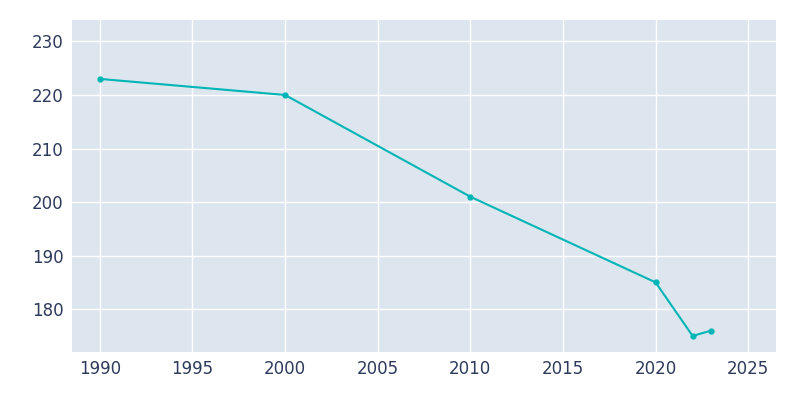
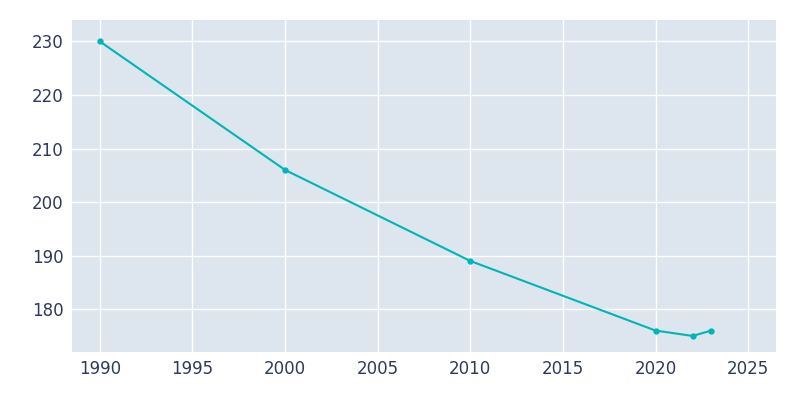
1990: 223 -> 230
2000: 220 -> 206
2010: 201 -> 189
2020: 185 -> 176
